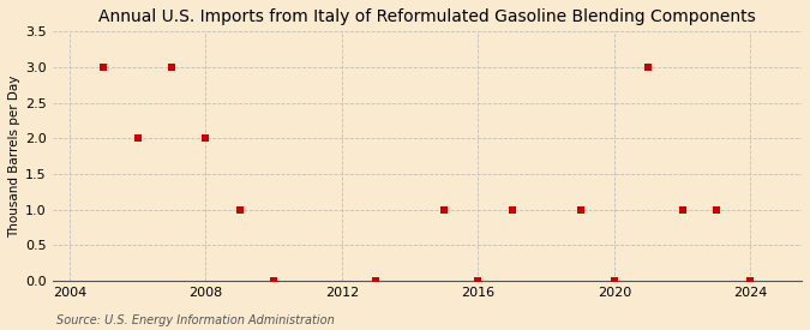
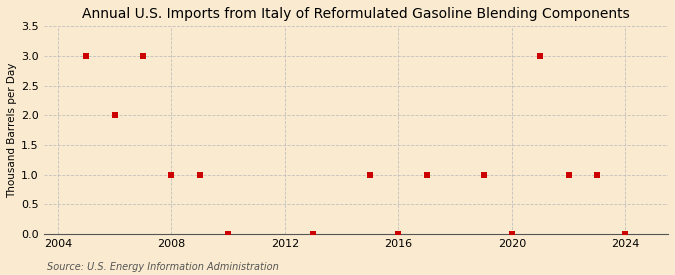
2008: 2 -> 1
